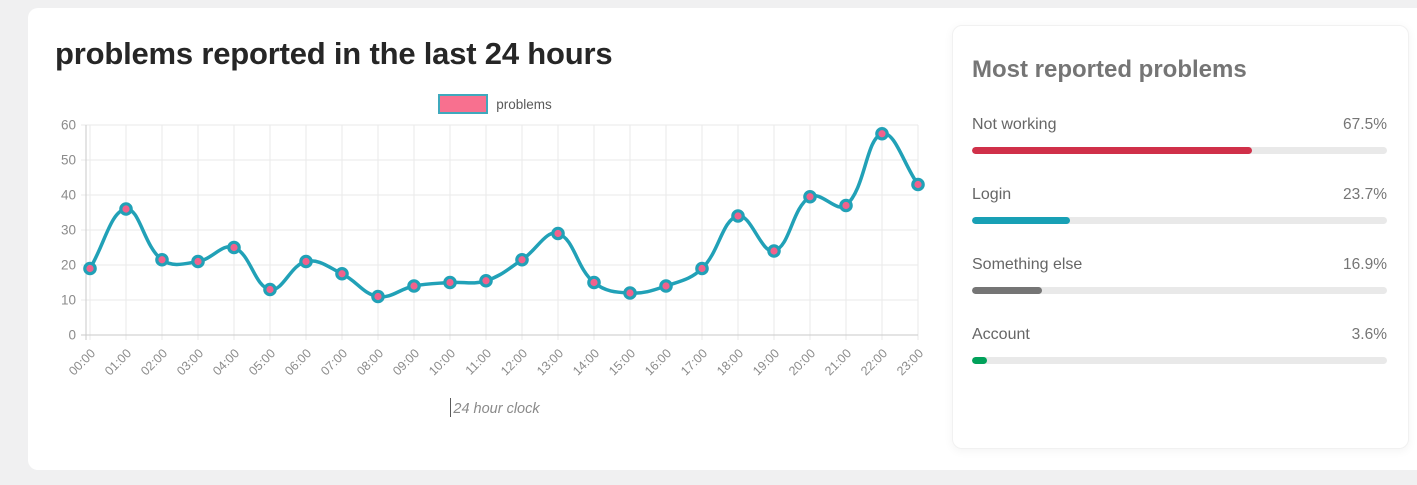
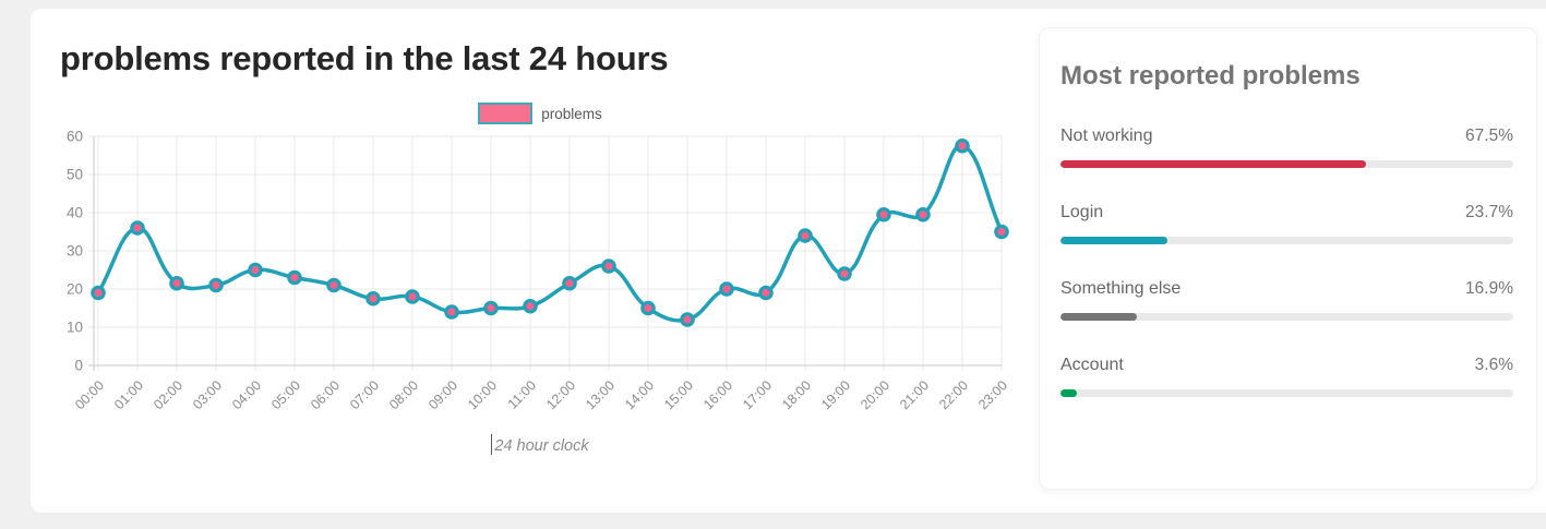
05:00: 13 -> 23
08:00: 11 -> 18
13:00: 29 -> 26
16:00: 14 -> 20
21:00: 37 -> 40
23:00: 43 -> 35
